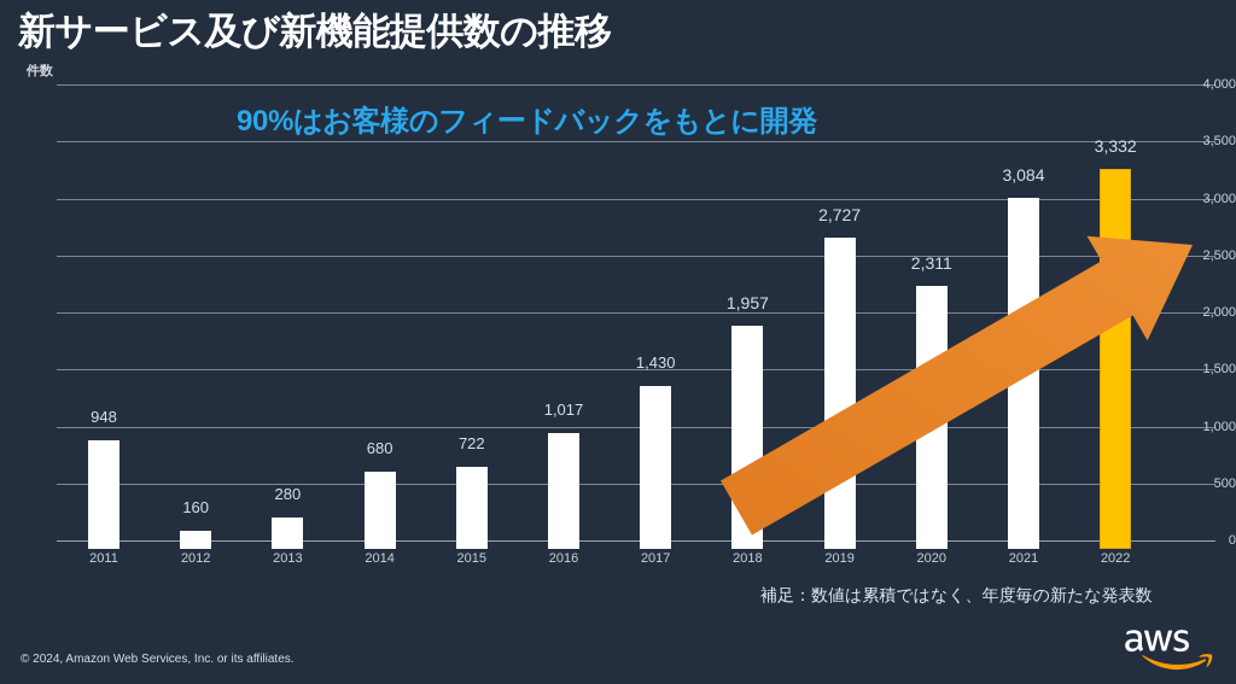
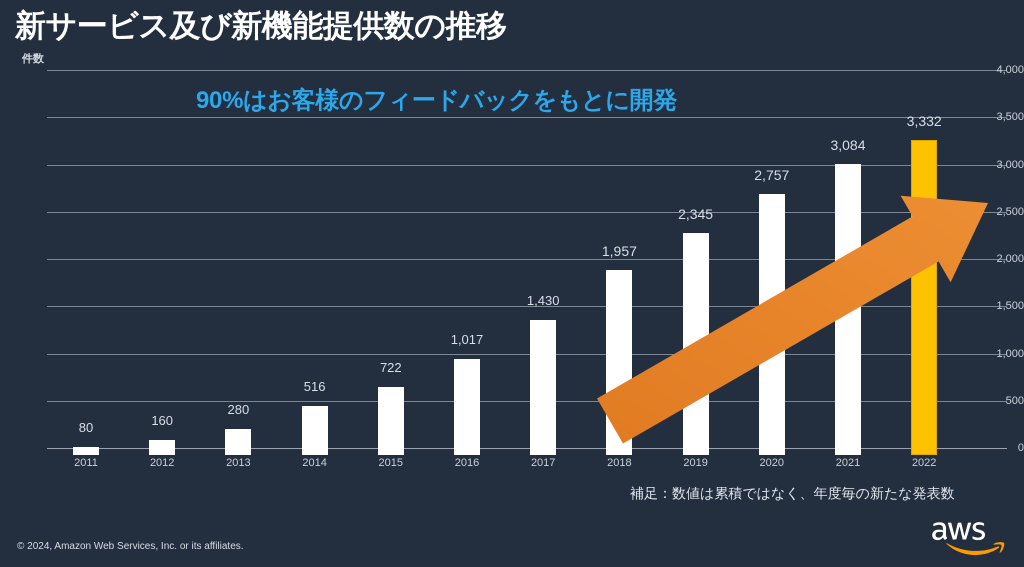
2011: 948 -> 80
2014: 680 -> 516
2019: 2,727 -> 2,345
2020: 2,311 -> 2,757
